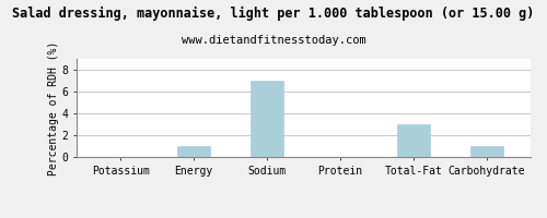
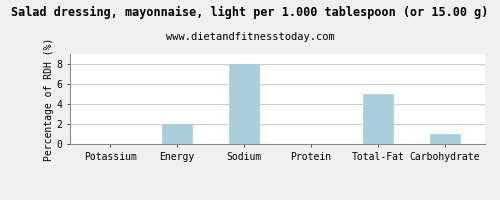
Energy: 1 -> 2
Sodium: 7 -> 8
Total-Fat: 3 -> 5
